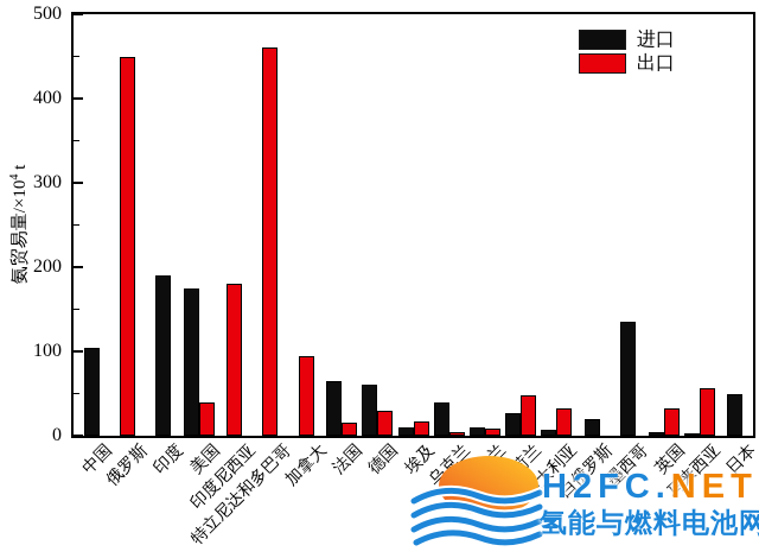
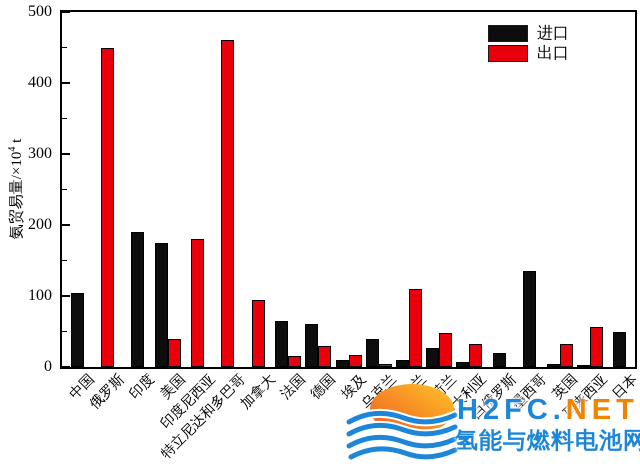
出口/波兰: 10 -> 110
